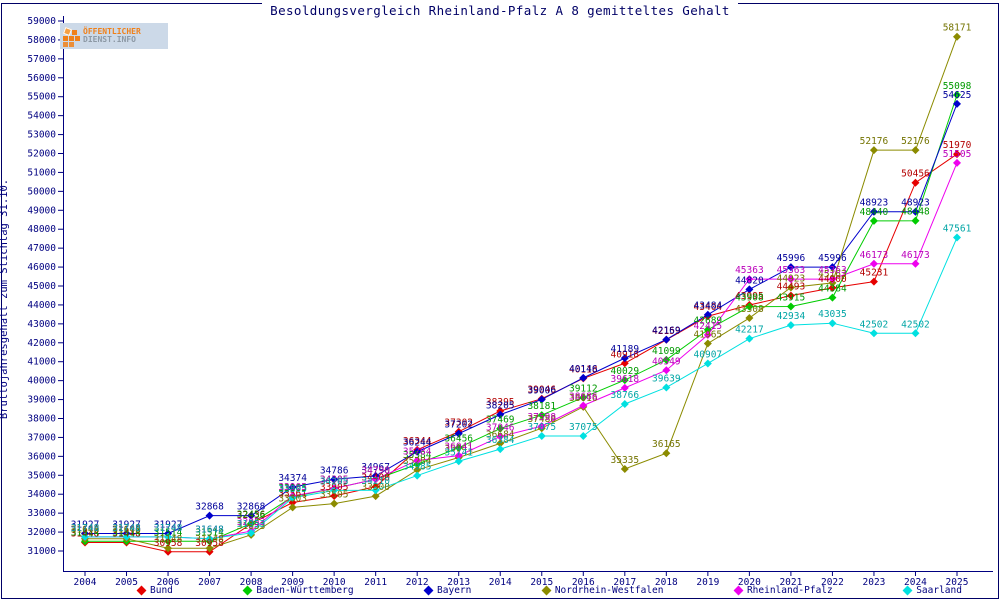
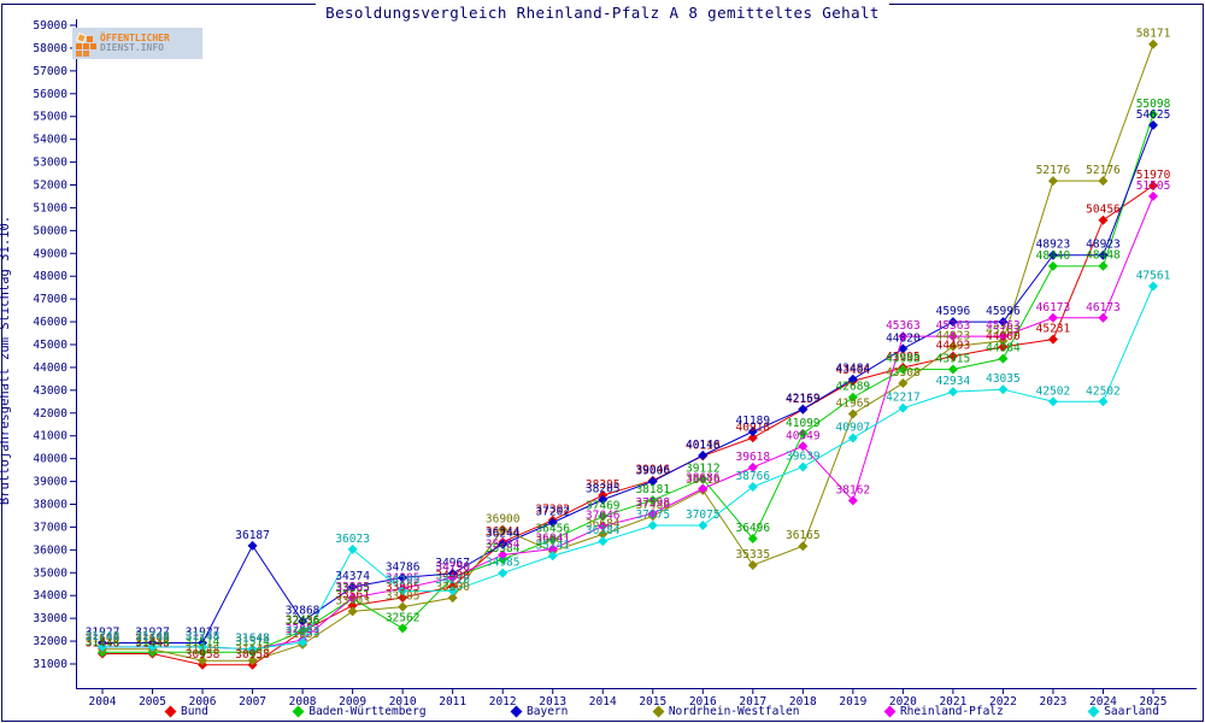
Bayern/2007: 32868 -> 36187
Saarland/2009: 33805 -> 36023
Baden-Württemberg/2010: 34305 -> 32562
Nordrhein-Westfalen/2012: 35284 -> 36900
Baden-Württemberg/2017: 40029 -> 36496
Rheinland-Pfalz/2019: 42415 -> 38162
